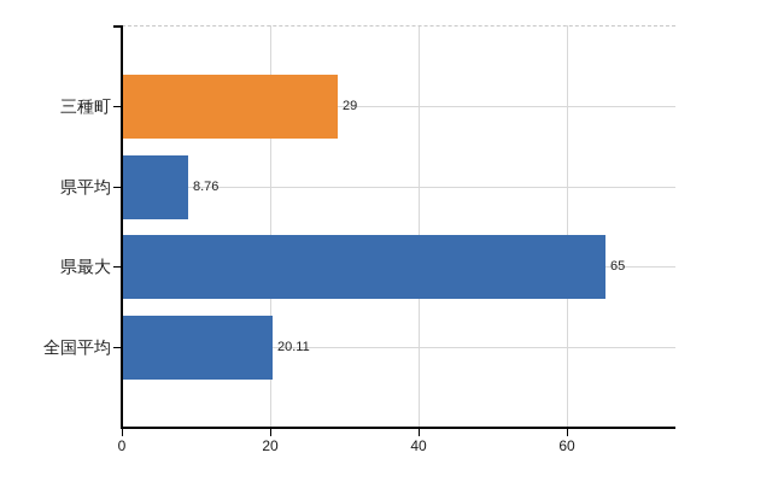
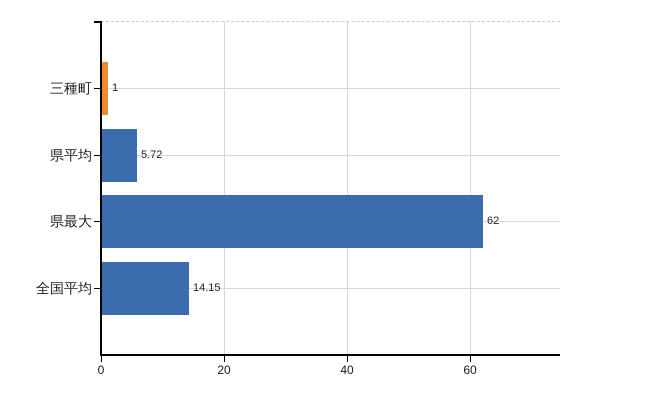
三種町: 29 -> 1
県平均: 8.76 -> 5.72
県最大: 65 -> 62
全国平均: 20.11 -> 14.15
